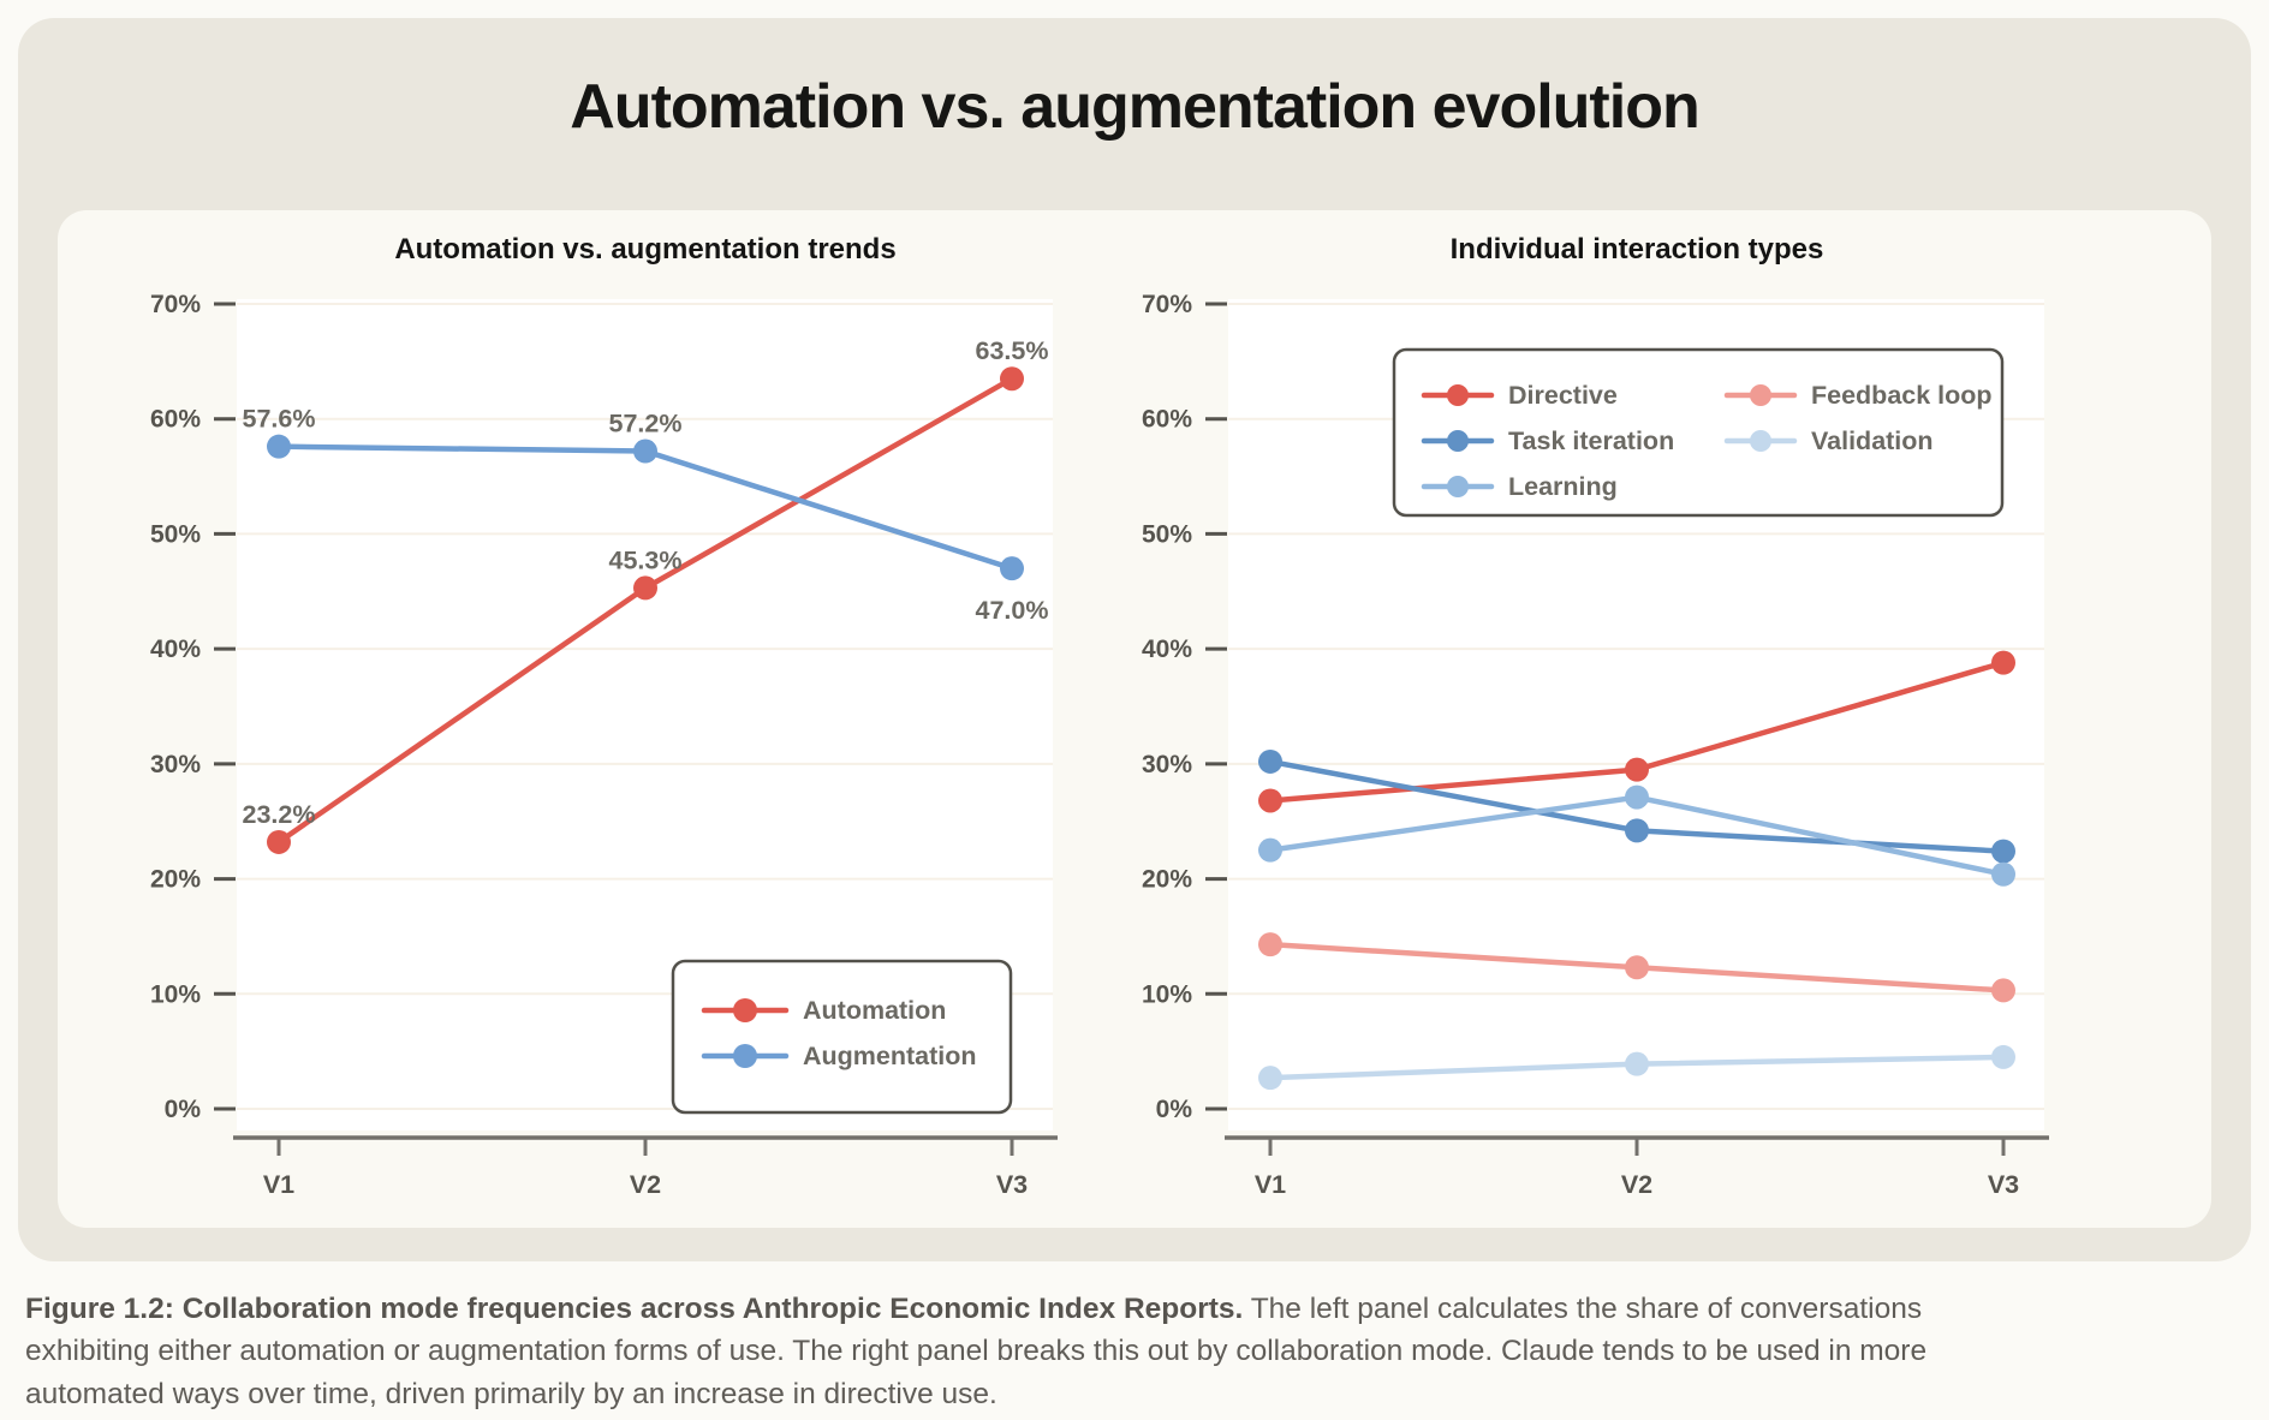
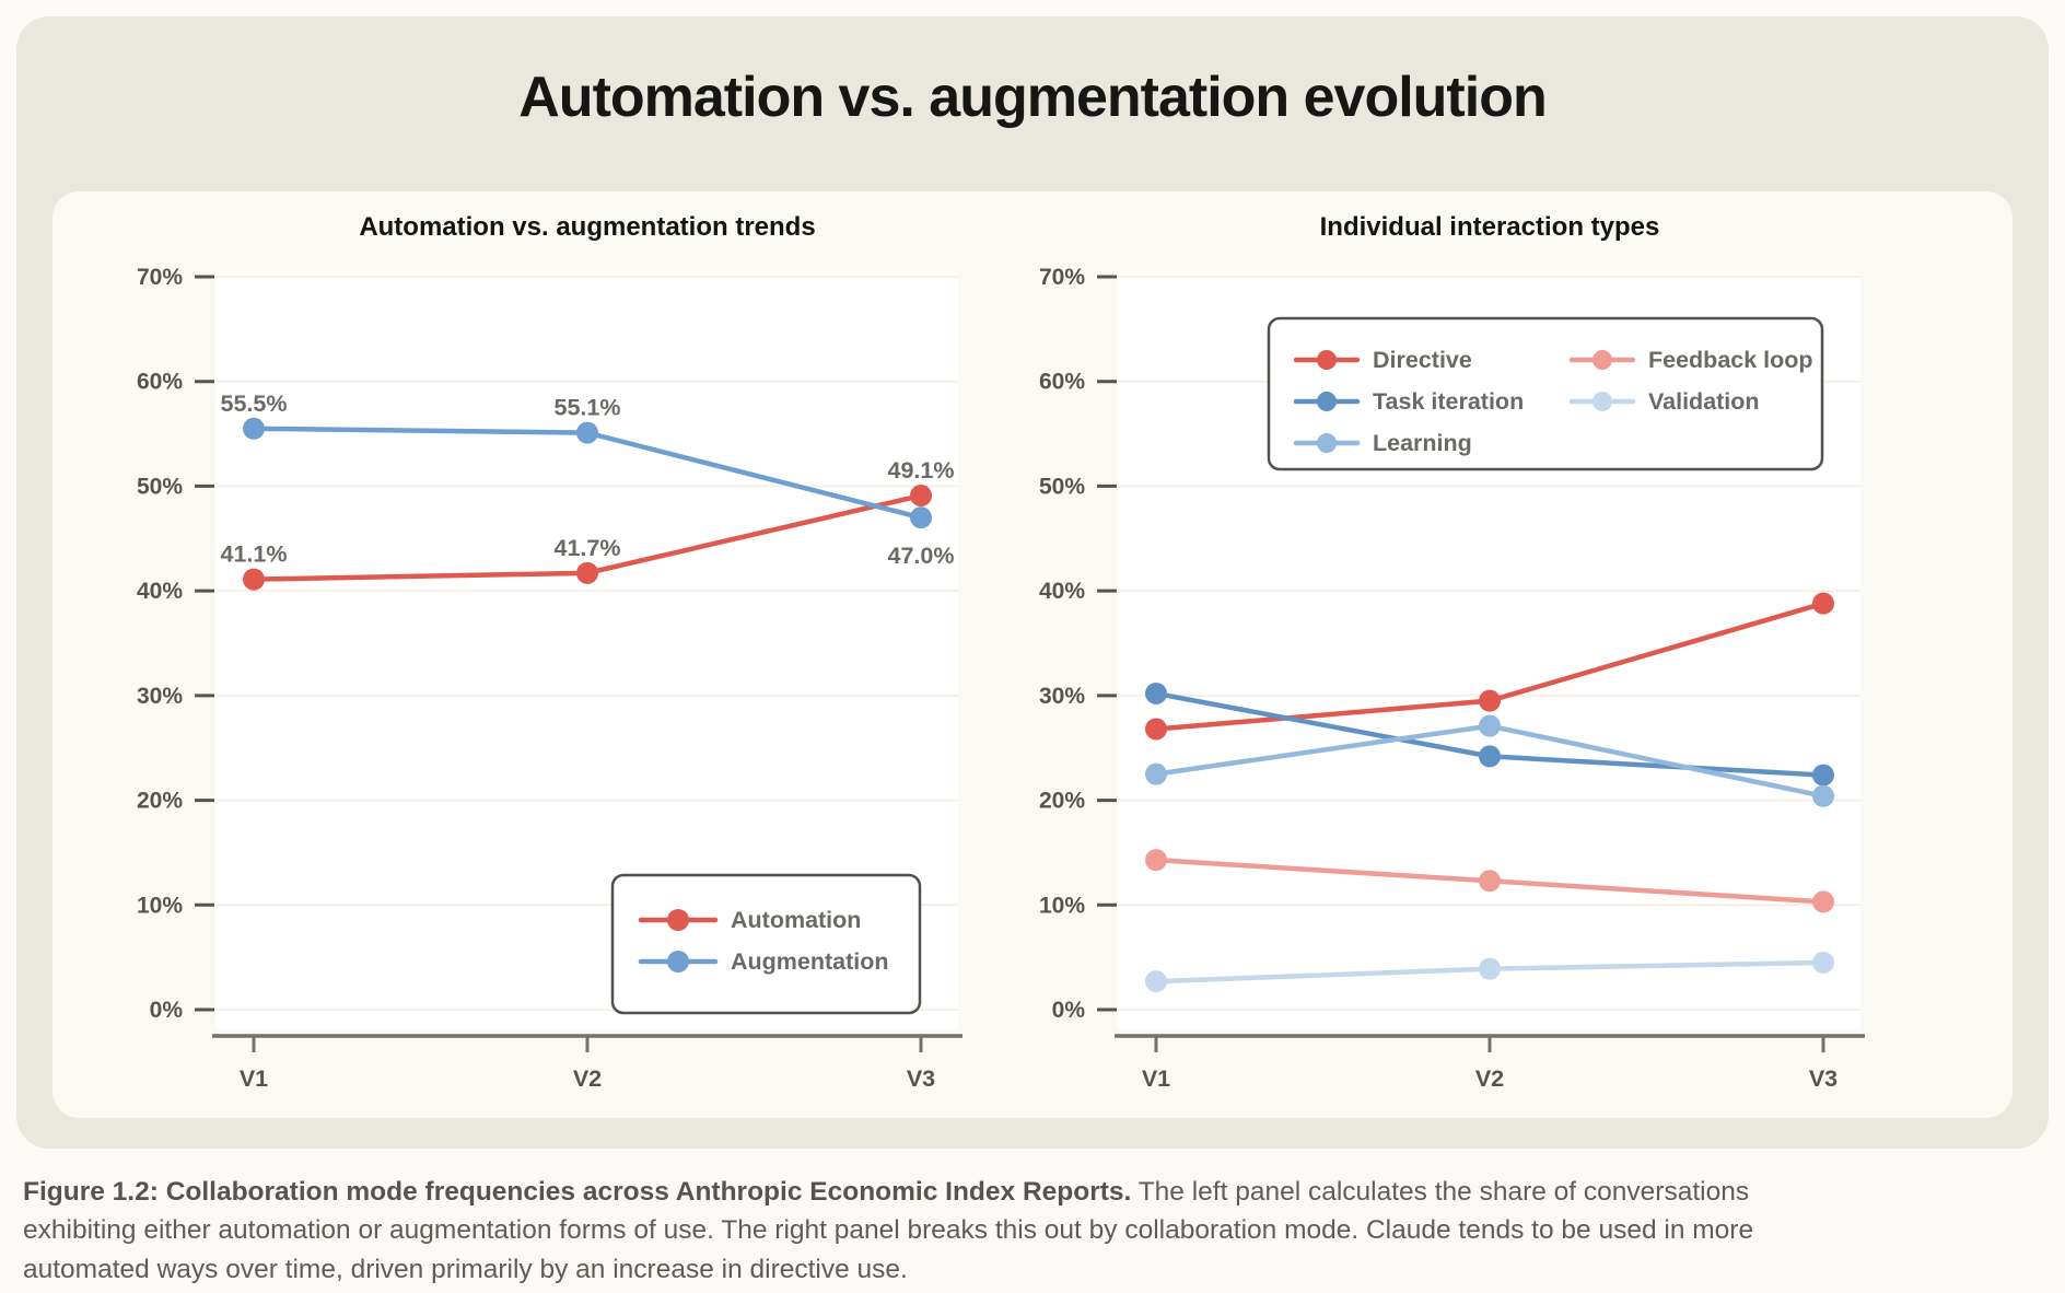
Automation vs. augmentation trends/Automation/V1: 23.2% -> 41.1%
Automation vs. augmentation trends/Augmentation/V1: 57.6% -> 55.5%
Automation vs. augmentation trends/Automation/V2: 45.3% -> 41.7%
Automation vs. augmentation trends/Augmentation/V2: 57.2% -> 55.1%
Automation vs. augmentation trends/Automation/V3: 63.5% -> 49.1%
